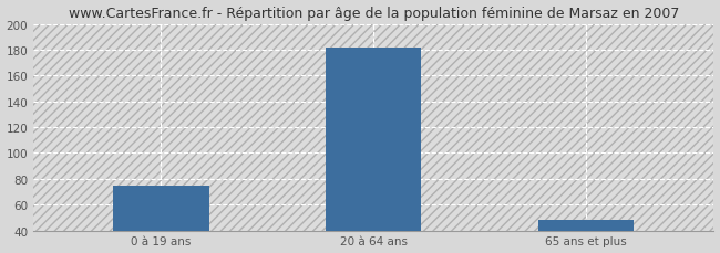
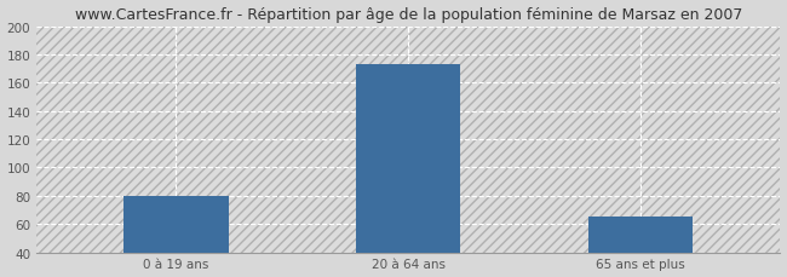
0 à 19 ans: 75 -> 80
20 à 64 ans: 182 -> 173
65 ans et plus: 48 -> 65
